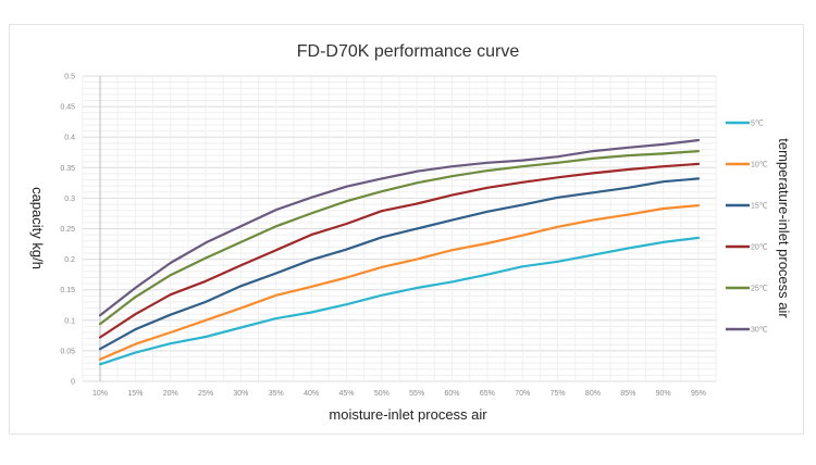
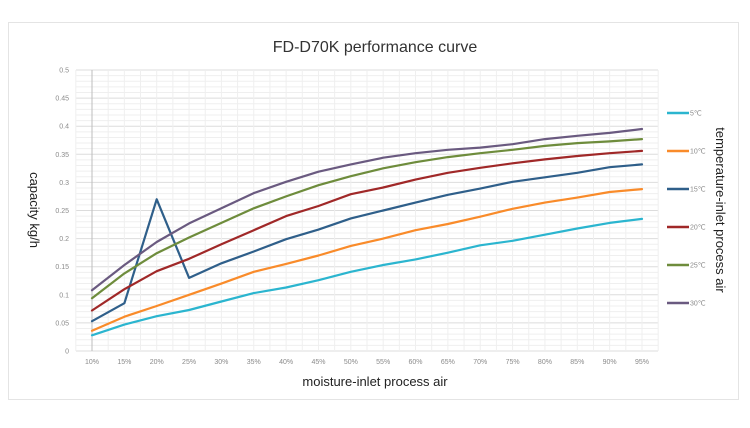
15℃/20%: 0.11 -> 0.27
